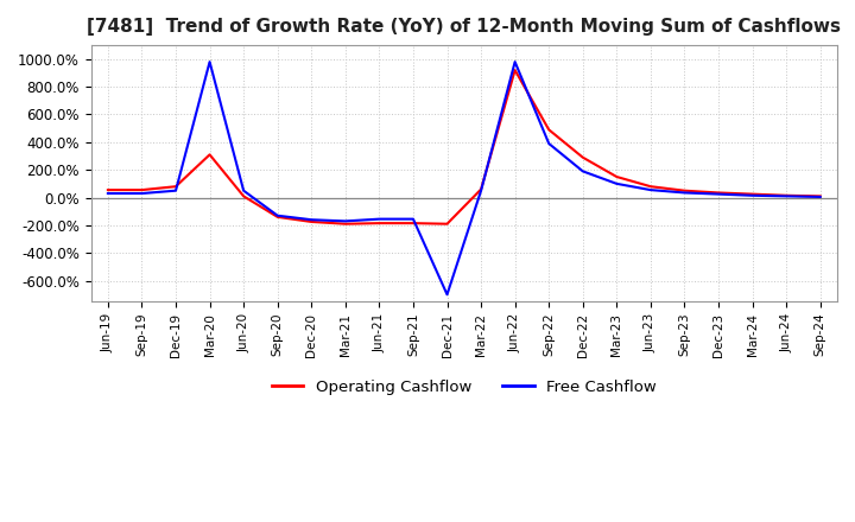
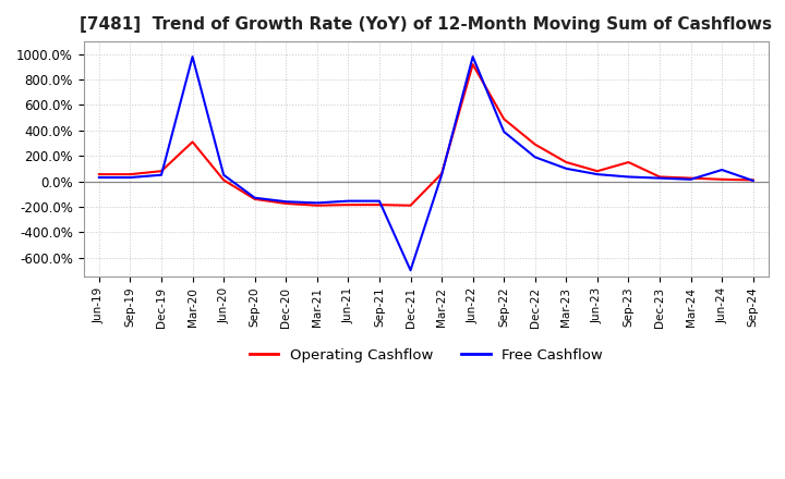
Operating Cashflow/Sep-23: 50% -> 150%
Free Cashflow/Jun-24: 10% -> 90%
